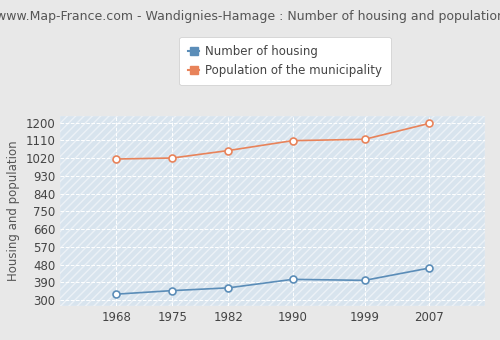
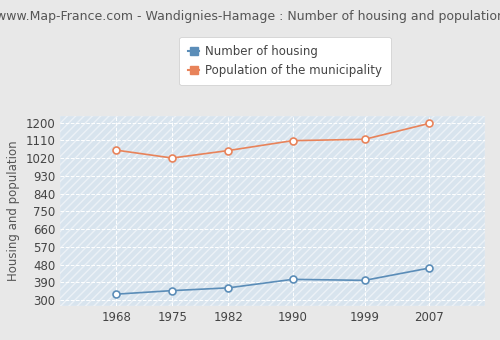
Population of the municipality/1968: 1020 -> 1060
